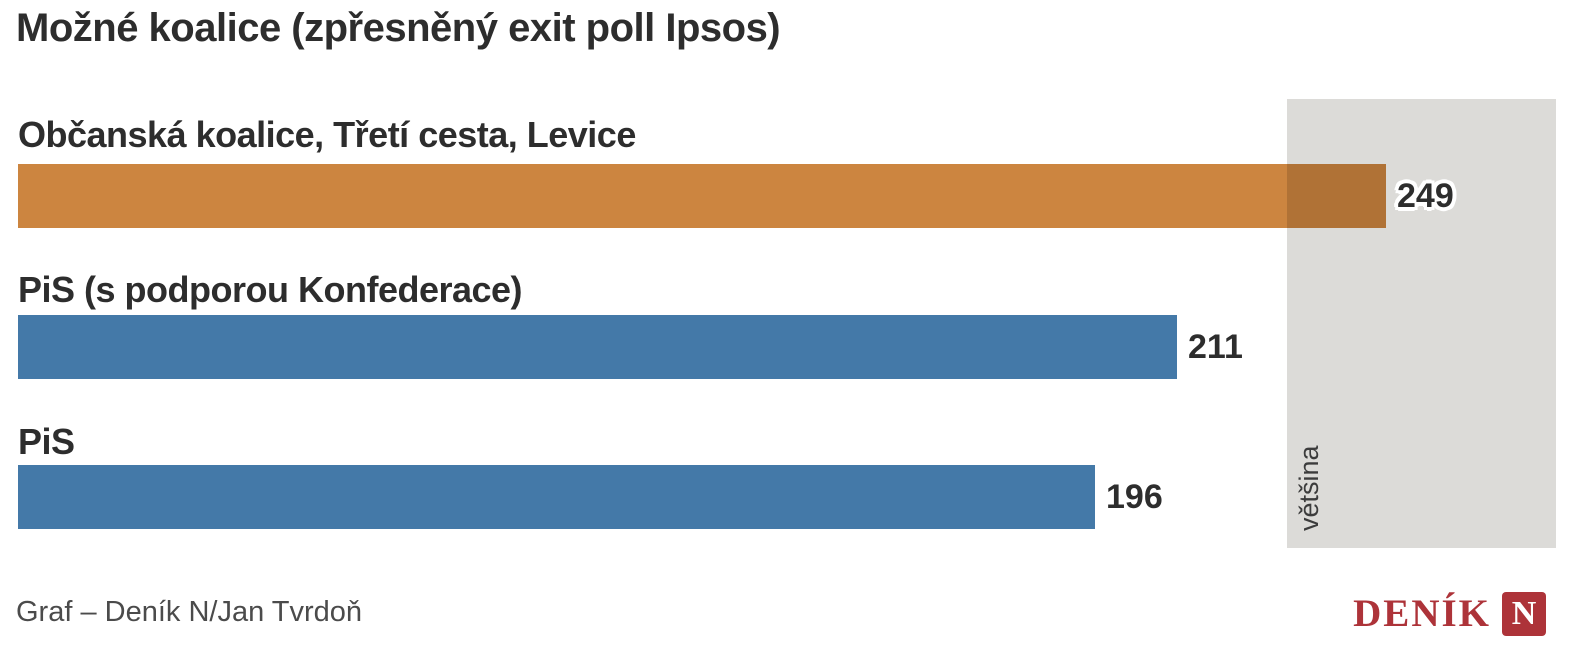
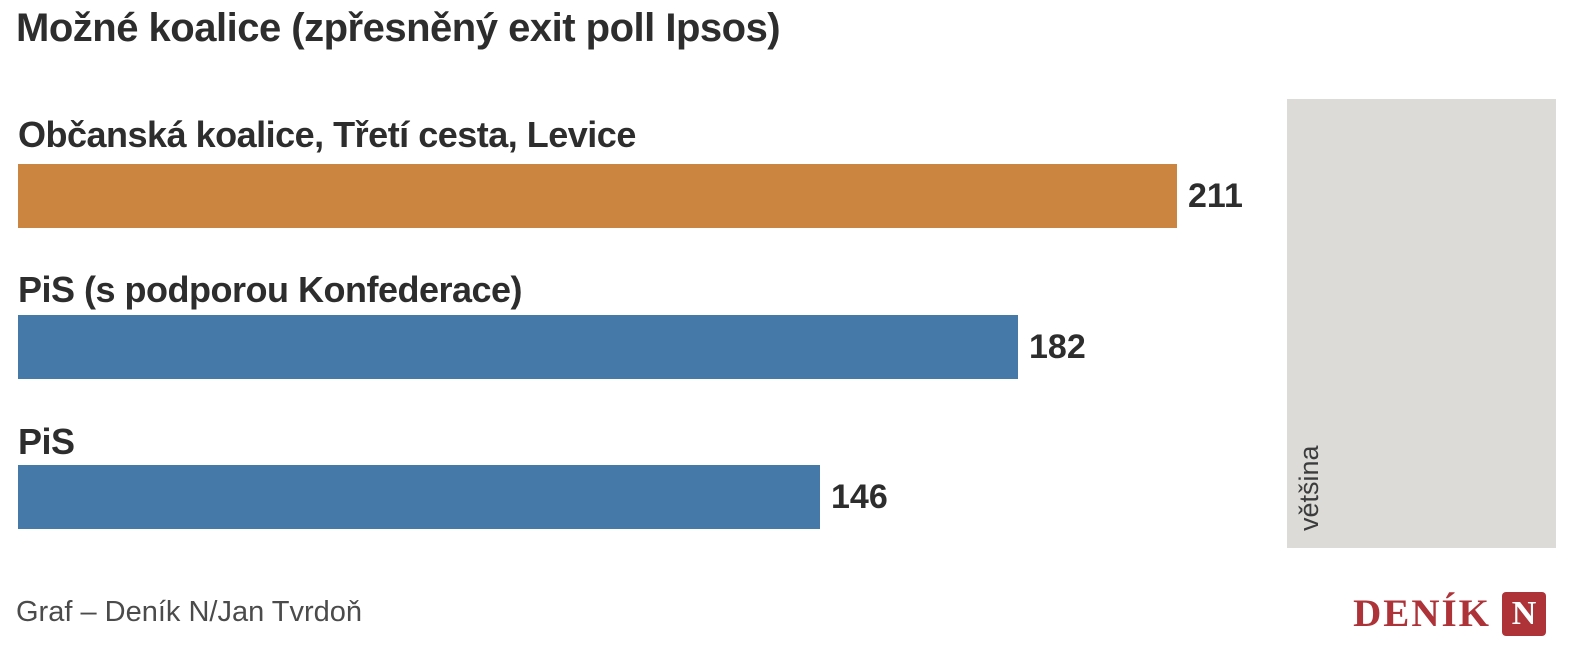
Občanská koalice, Třetí cesta, Levice: 249 -> 211
PiS (s podporou Konfederace): 211 -> 182
PiS: 196 -> 146
